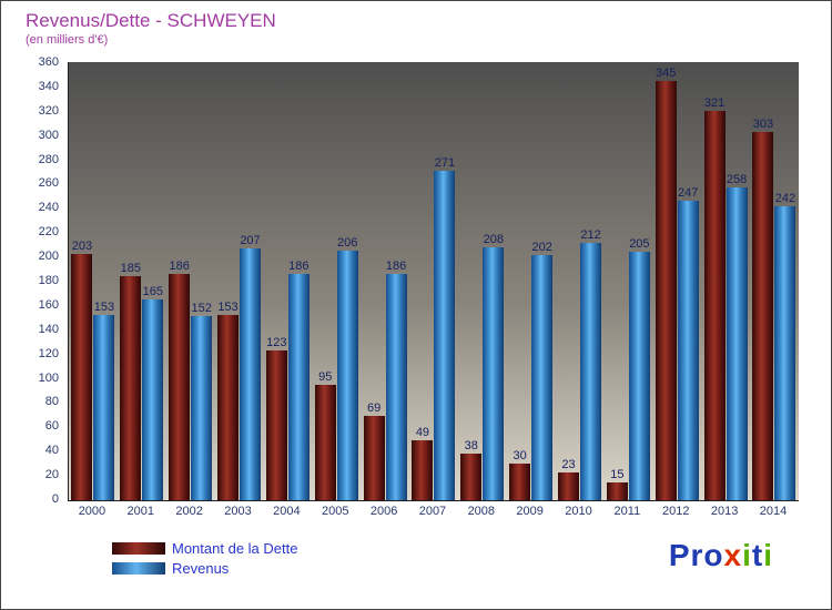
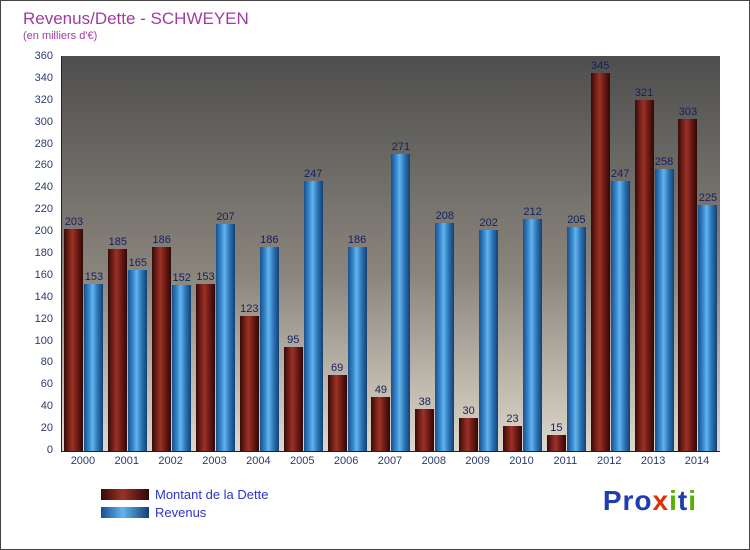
Revenus/2005: 206 -> 247
Revenus/2014: 242 -> 225
